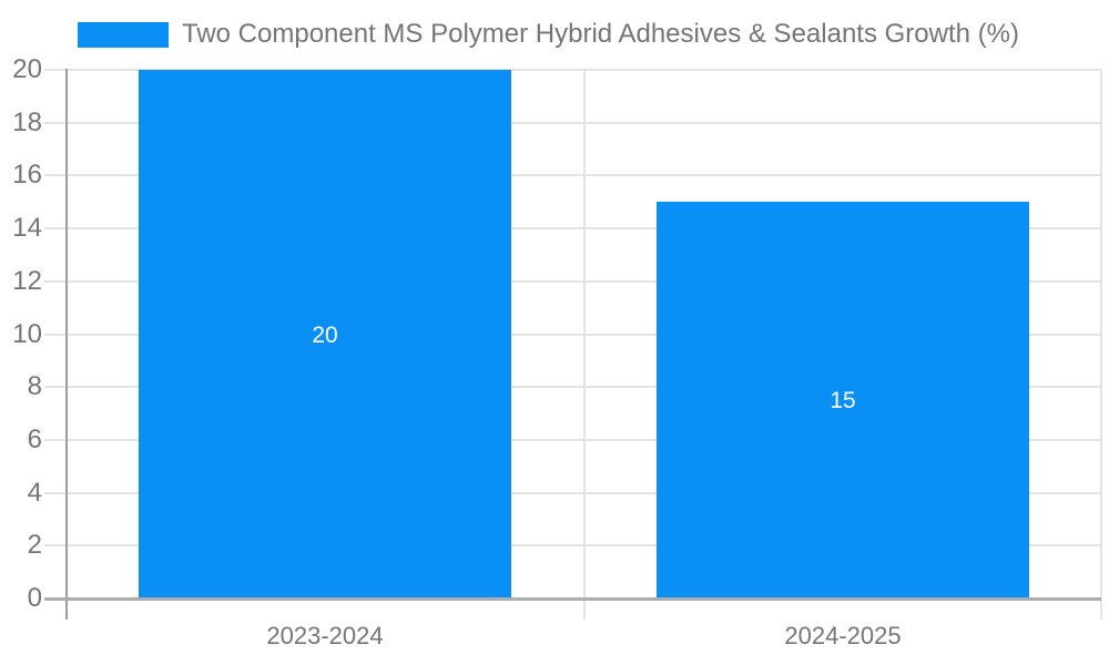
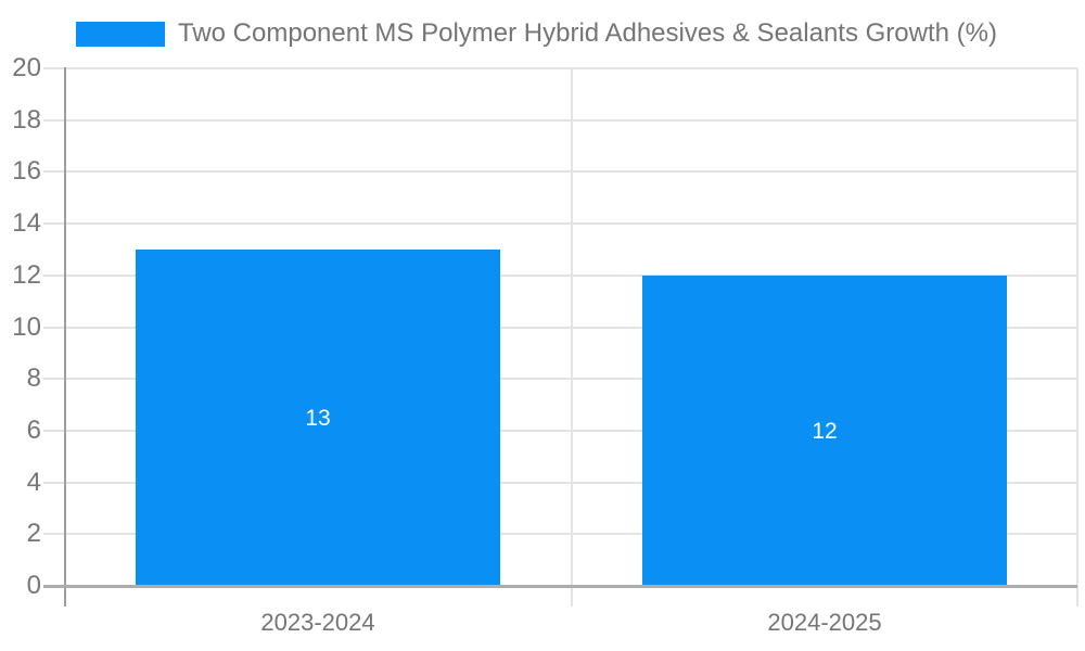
2023-2024: 20 -> 13
2024-2025: 15 -> 12
